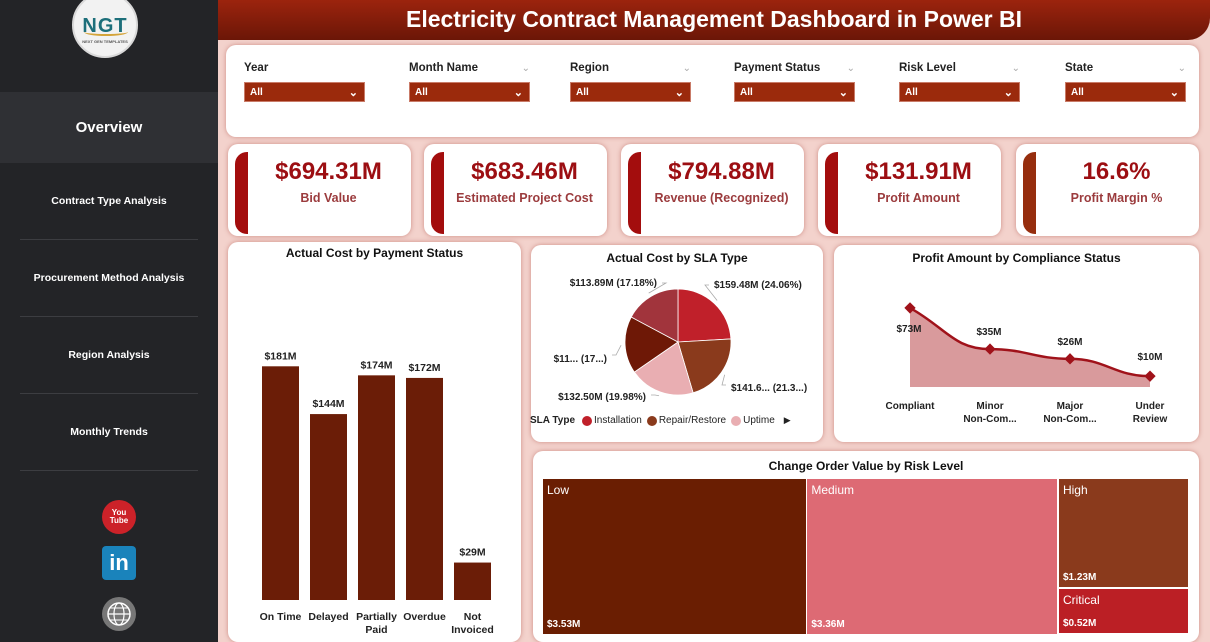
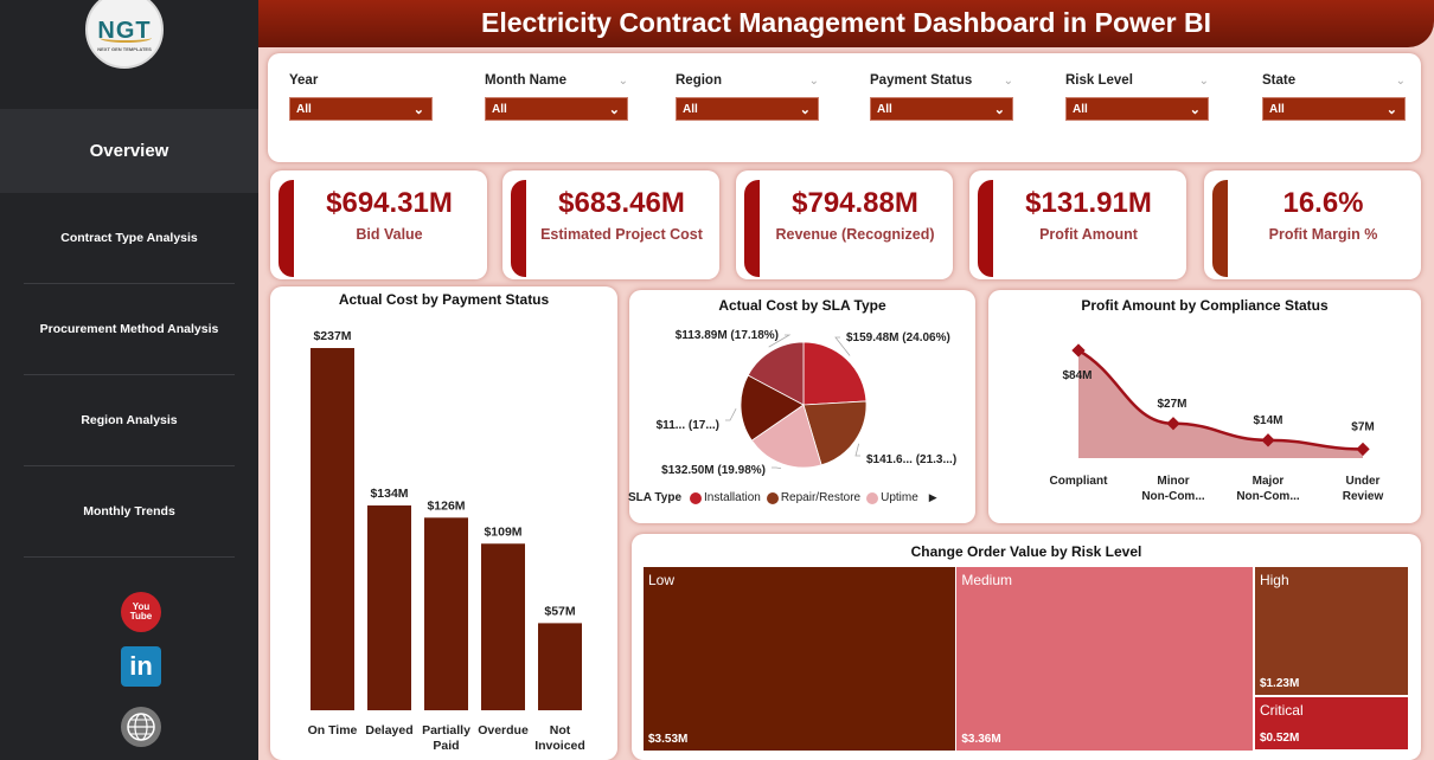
Actual Cost by Payment Status/On Time: $181M -> $237M
Actual Cost by Payment Status/Delayed: $144M -> $134M
Actual Cost by Payment Status/Partially Paid: $174M -> $126M
Actual Cost by Payment Status/Overdue: $172M -> $109M
Actual Cost by Payment Status/Not Invoiced: $29M -> $57M
Profit Amount by Compliance Status/Compliant: $73M -> $84M
Profit Amount by Compliance Status/Minor Non-Com...: $35M -> $27M
Profit Amount by Compliance Status/Major Non-Com...: $26M -> $14M
Profit Amount by Compliance Status/Under Review: $10M -> $7M
